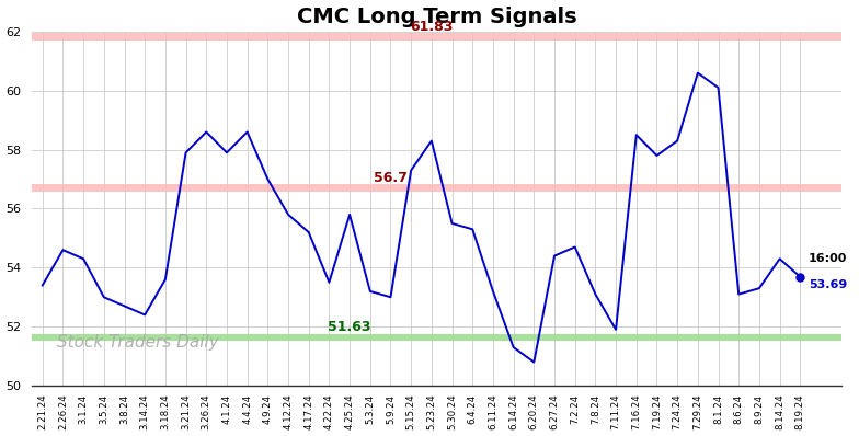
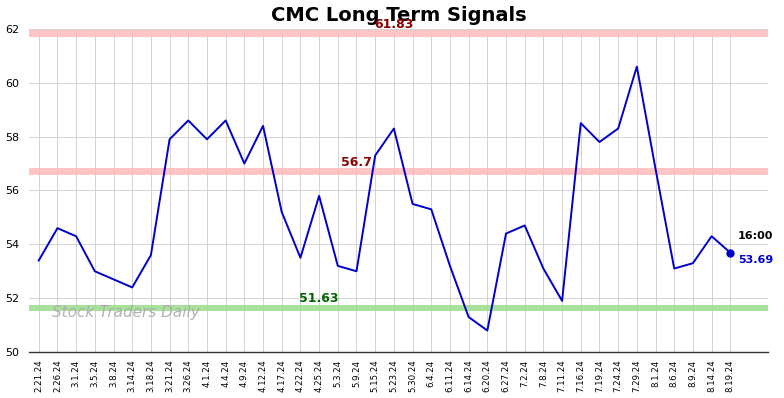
4.12.24: 55.80 -> 58.40
8.1.24: 60.10 -> 56.80
